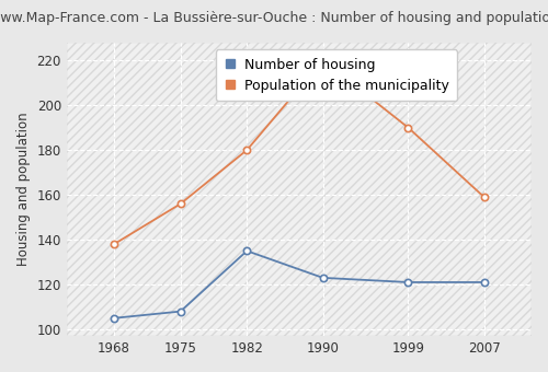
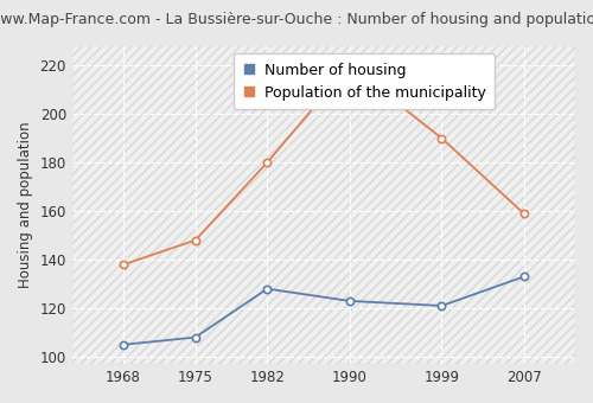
Population of the municipality/1975: 156 -> 148
Number of housing/1982: 135 -> 128
Number of housing/2007: 121 -> 133
